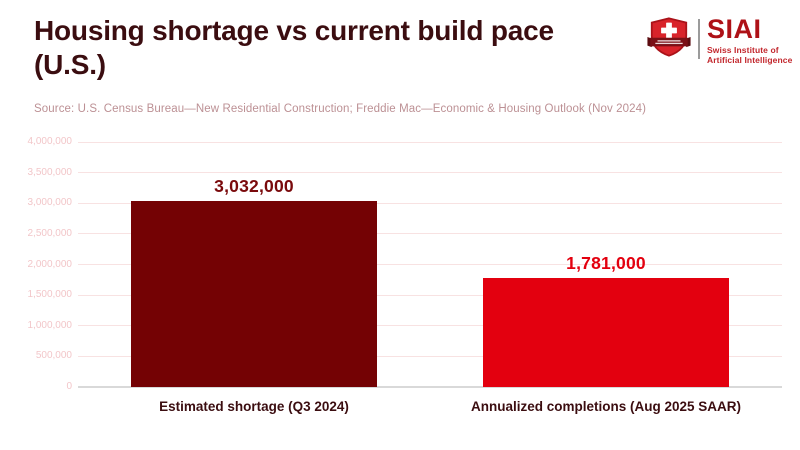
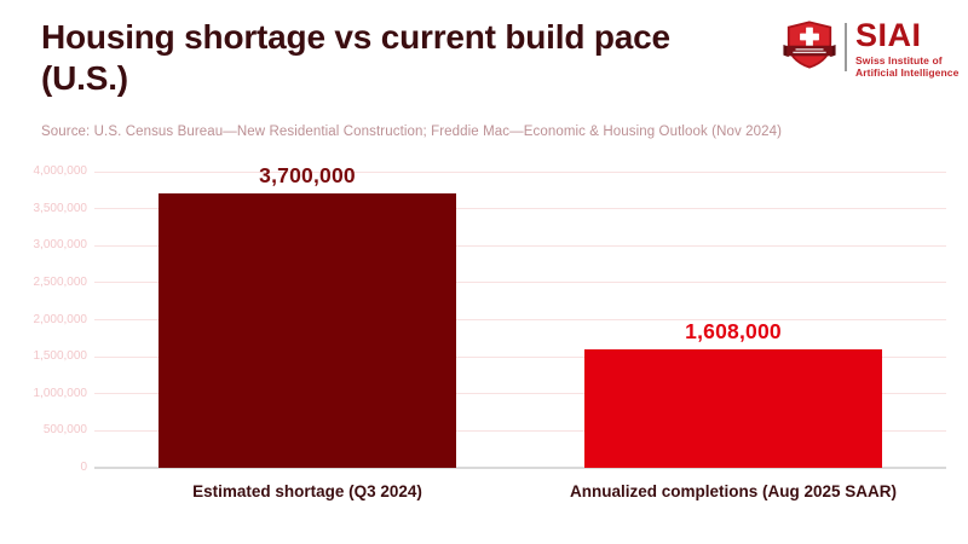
Estimated shortage (Q3 2024): 3,032,000 -> 3,700,000
Annualized completions (Aug 2025 SAAR): 1,781,000 -> 1,608,000
